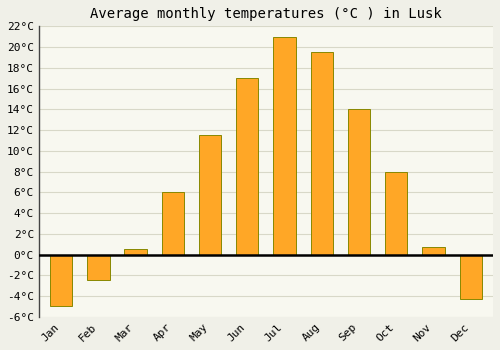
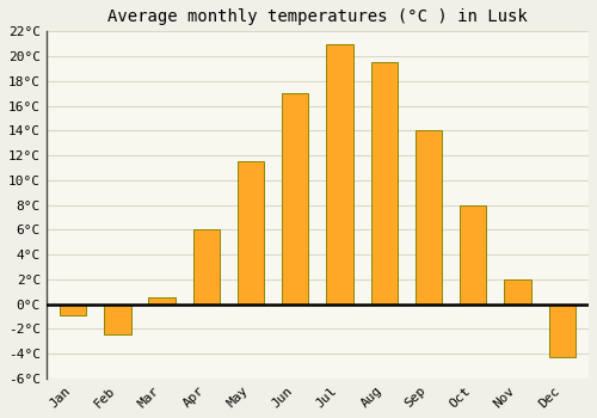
Jan: -5.0°C -> -0.9°C
Nov: 0.7°C -> 2.0°C
